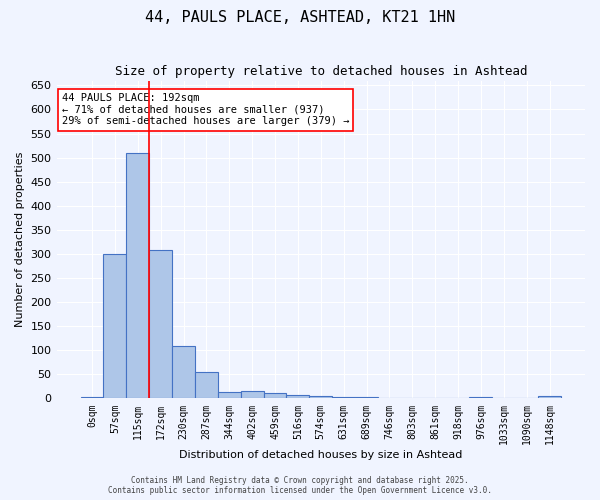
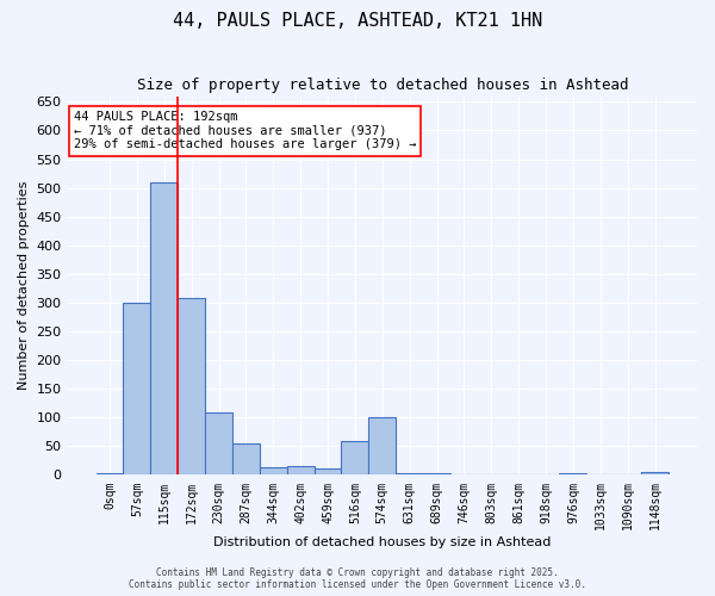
516sqm: 7 -> 60
574sqm: 5 -> 100
